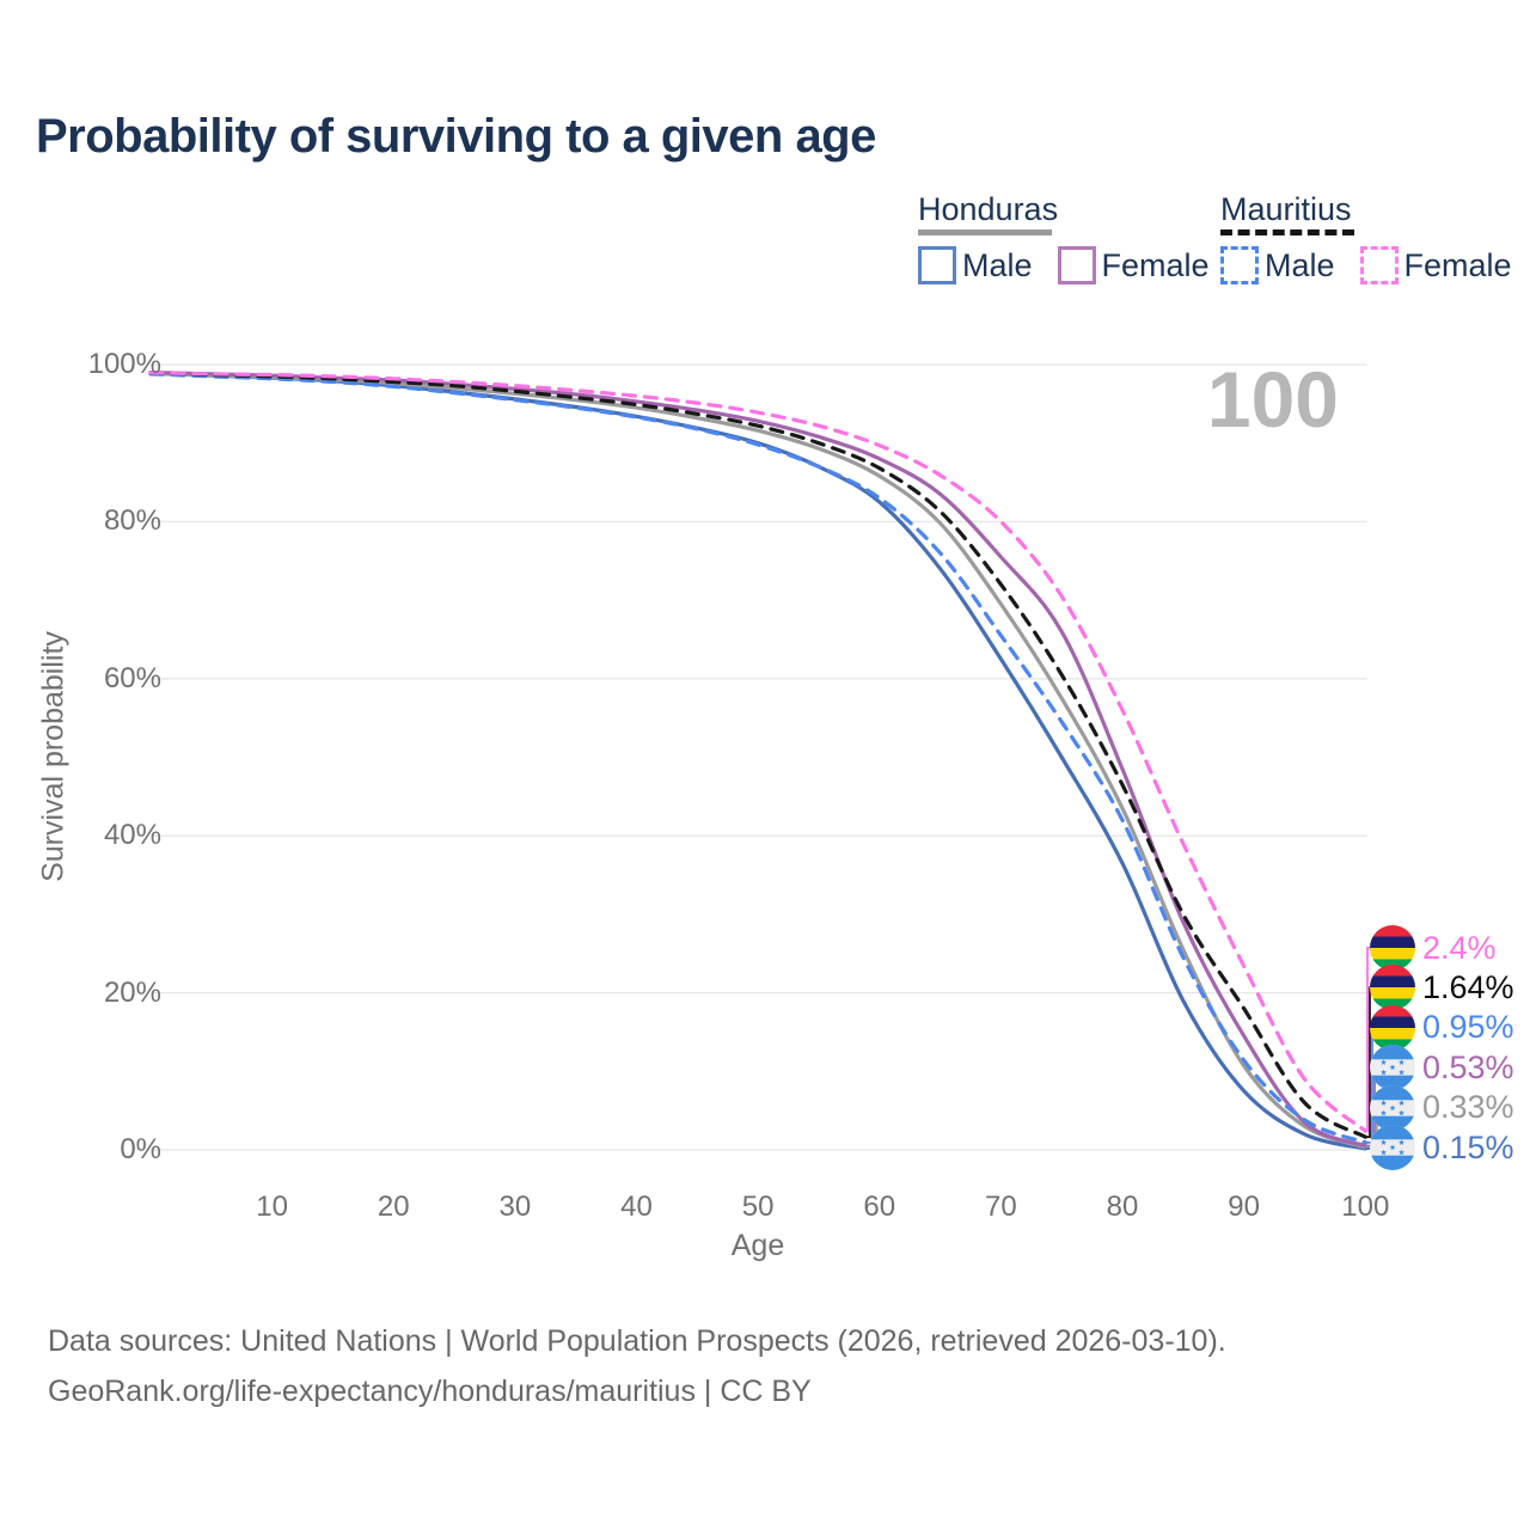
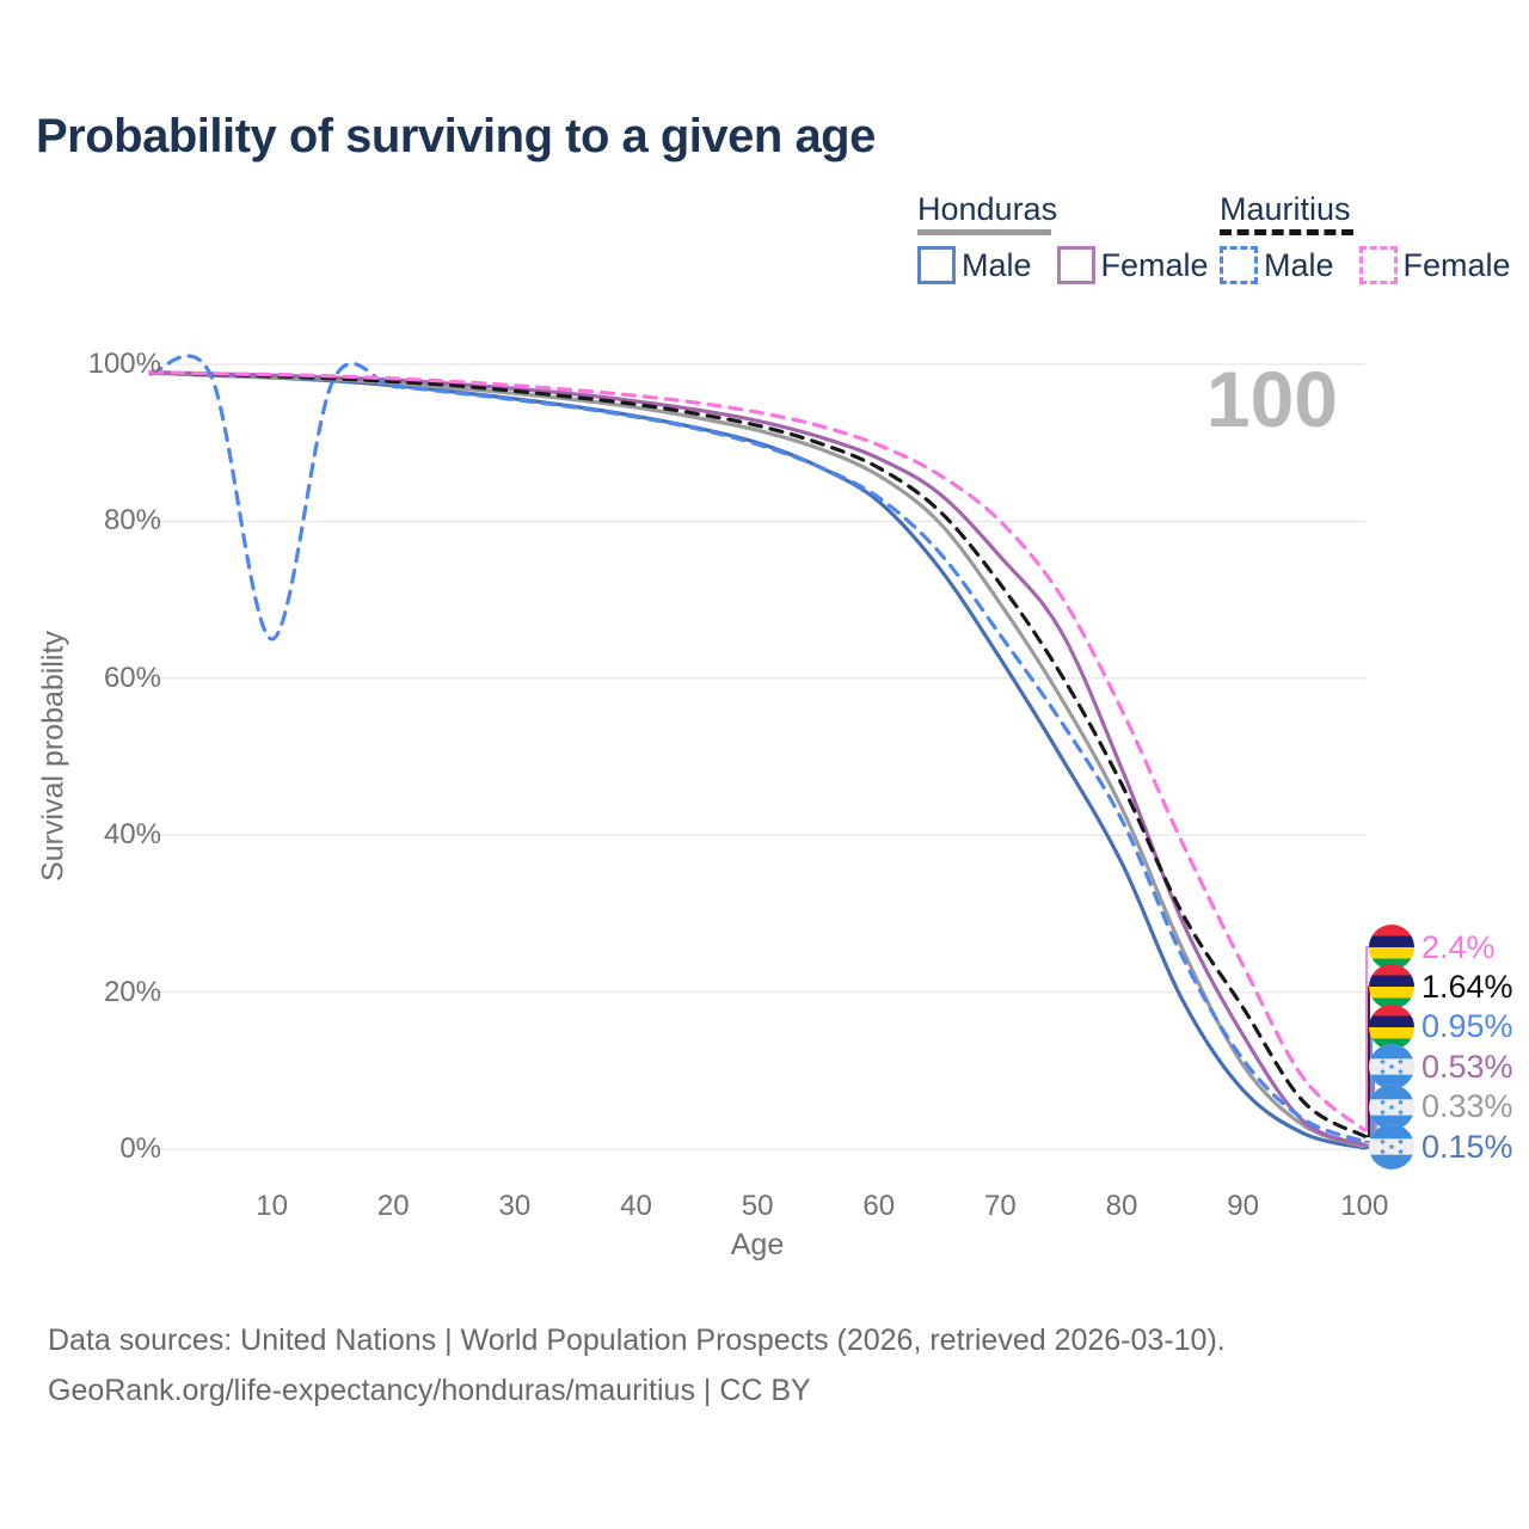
Mauritius Male/10: 98% -> 65%
